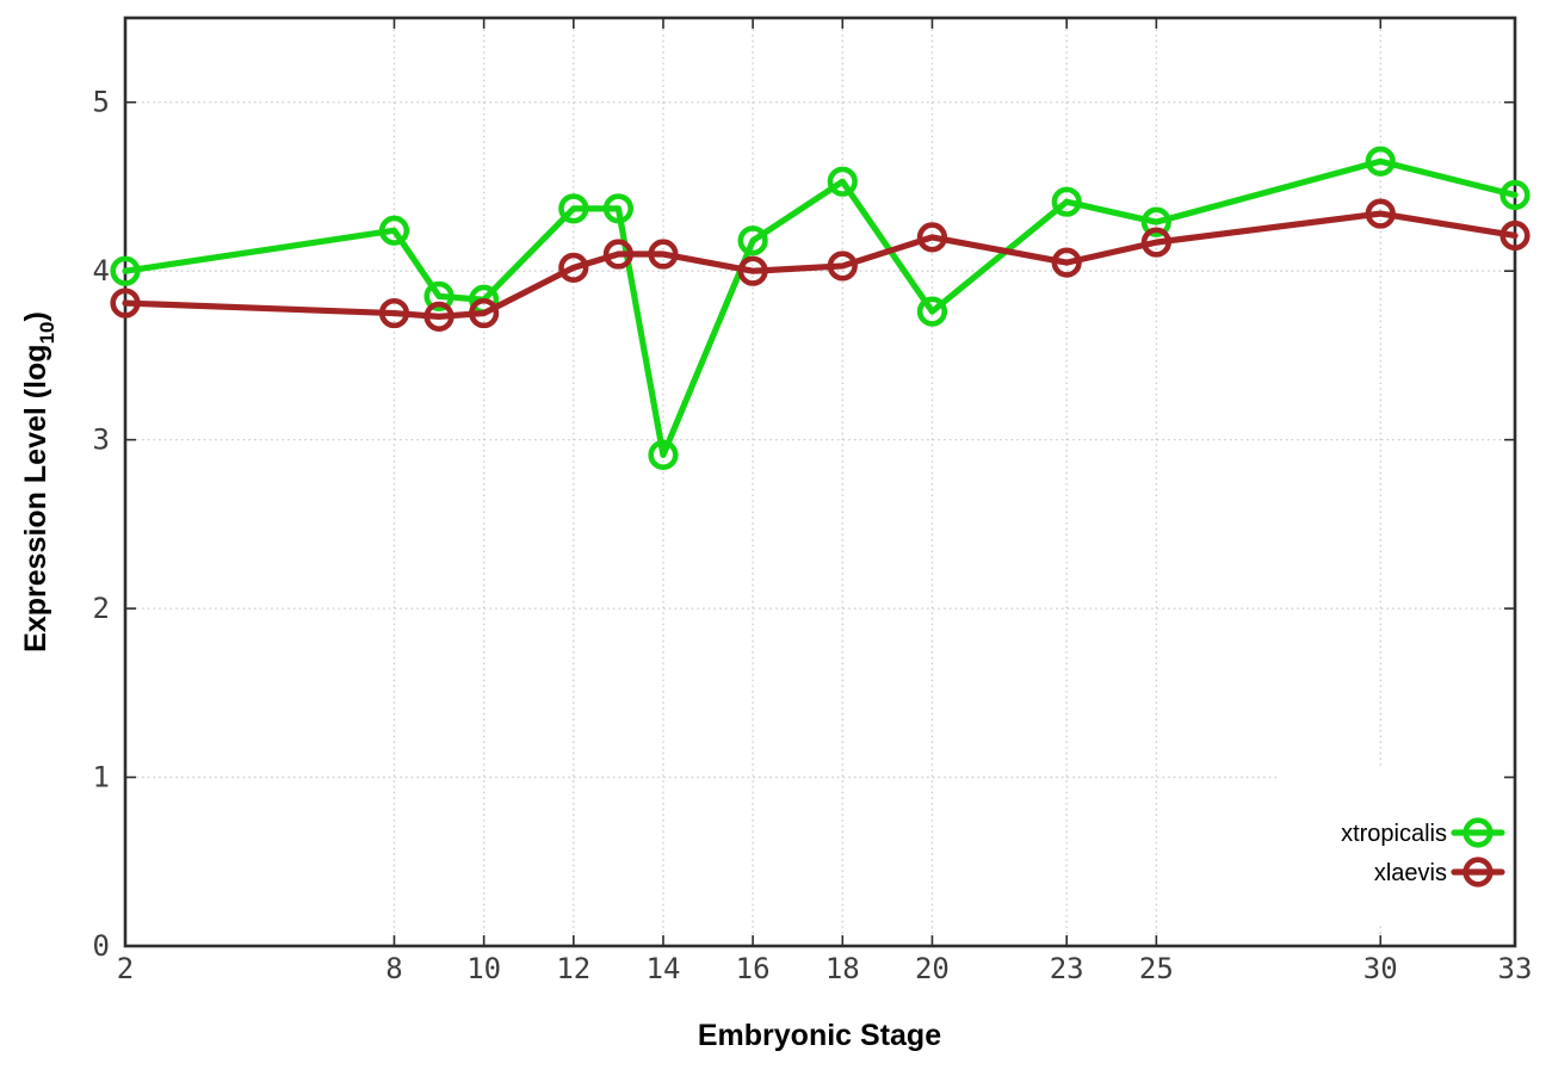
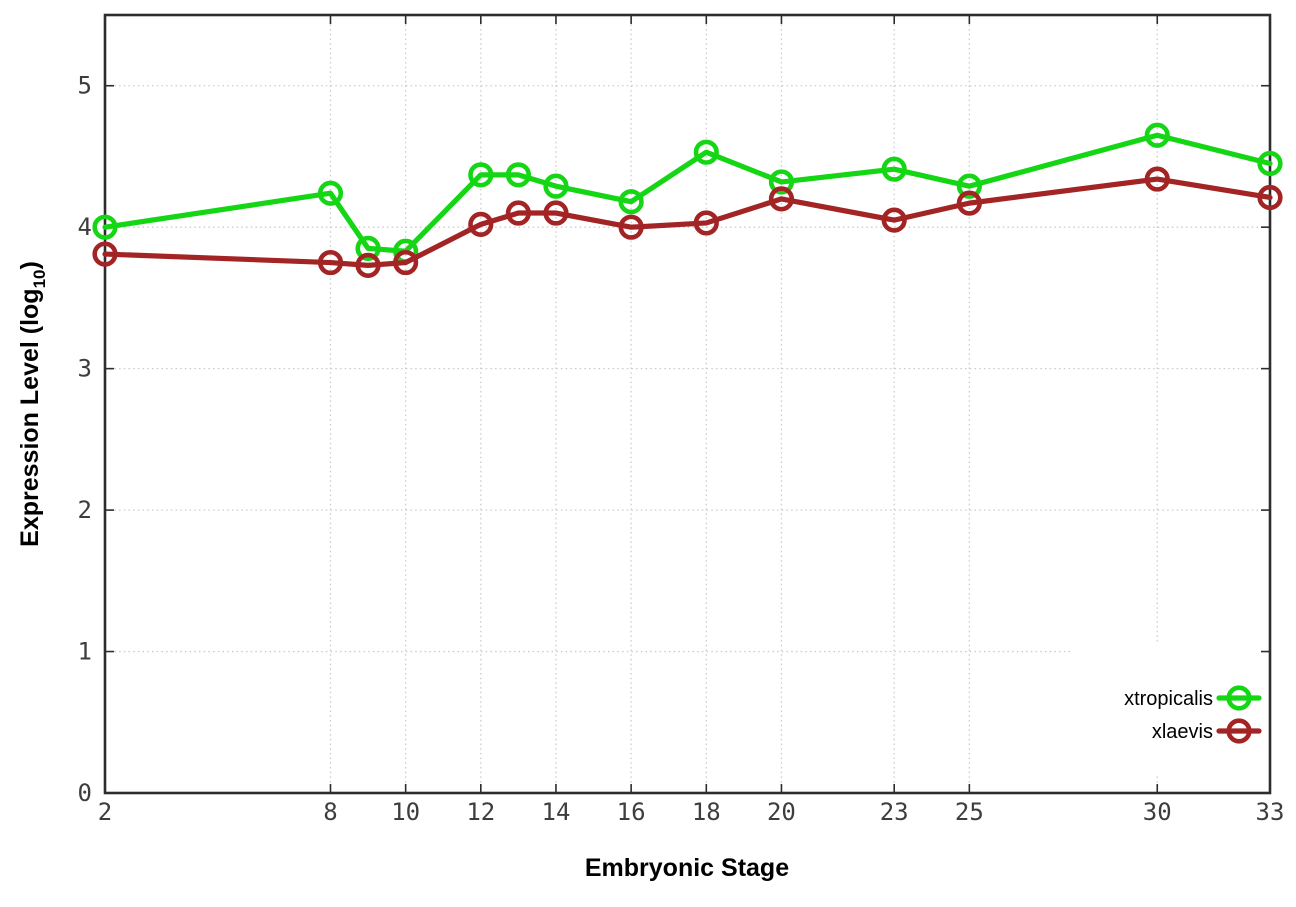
xtropicalis/14: 2.91 -> 4.29
xtropicalis/20: 3.76 -> 4.32
